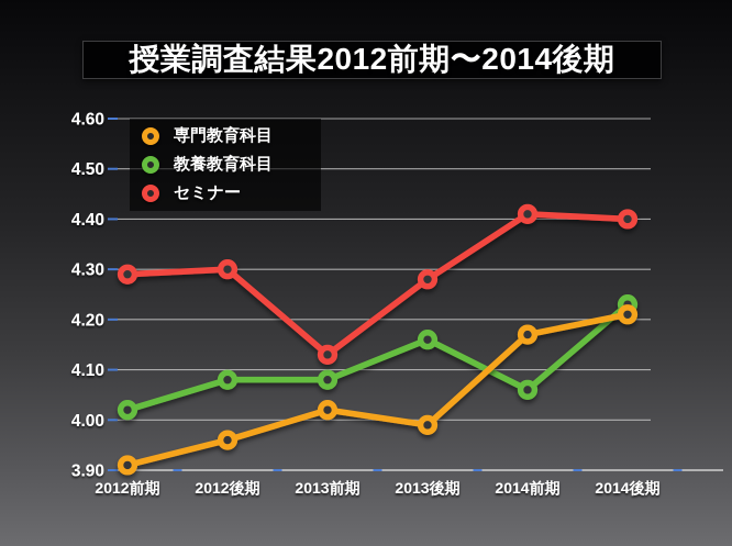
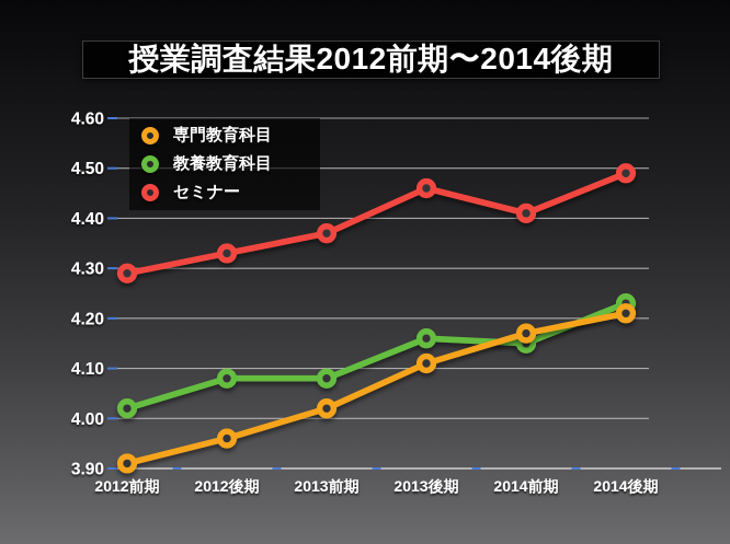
セミナー/2012後期: 4.30 -> 4.33
セミナー/2013前期: 4.13 -> 4.37
専門教育科目/2013後期: 3.99 -> 4.11
セミナー/2013後期: 4.28 -> 4.46
教養教育科目/2014前期: 4.06 -> 4.15
セミナー/2014後期: 4.40 -> 4.49
